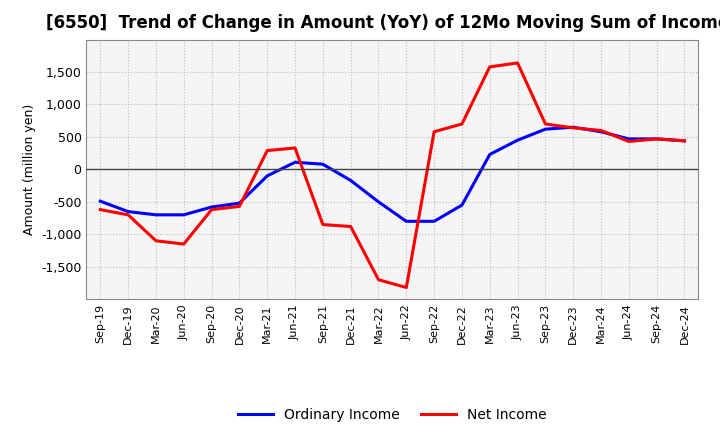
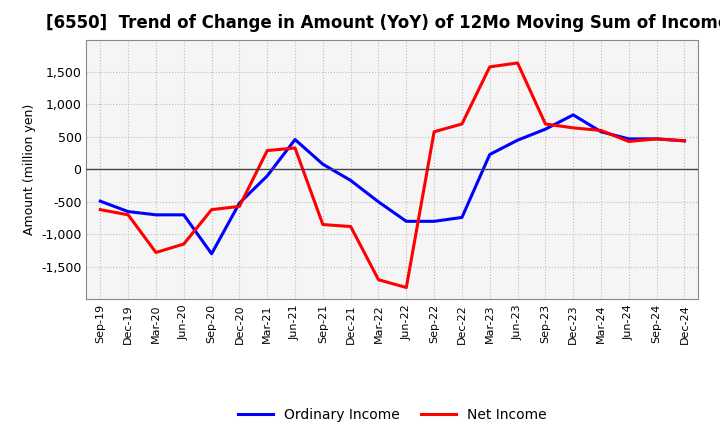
Net Income/Mar-20: -1,100 -> -1,280
Ordinary Income/Sep-20: -580 -> -1,300
Ordinary Income/Jun-21: 110 -> 460
Ordinary Income/Dec-22: -550 -> -740
Ordinary Income/Dec-23: 650 -> 840
